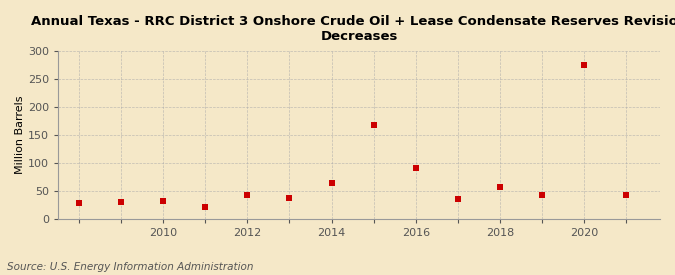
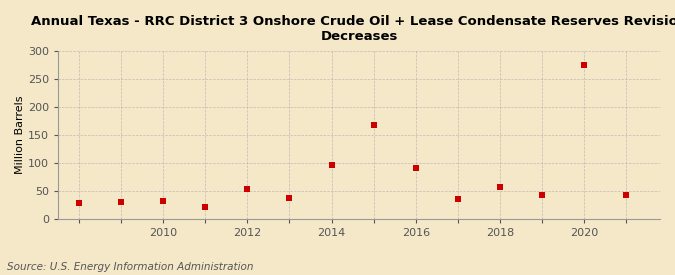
2012: 43 -> 54
2014: 65 -> 96
